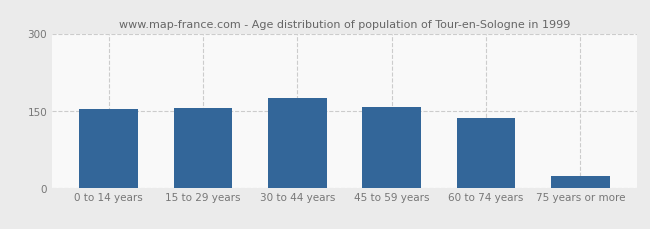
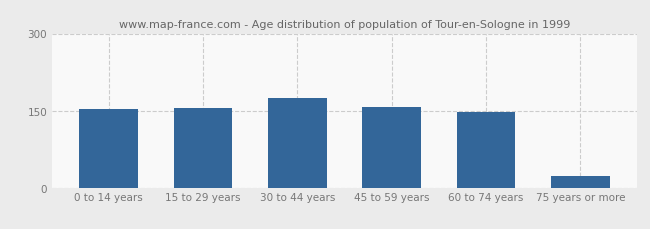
60 to 74 years: 136 -> 147
